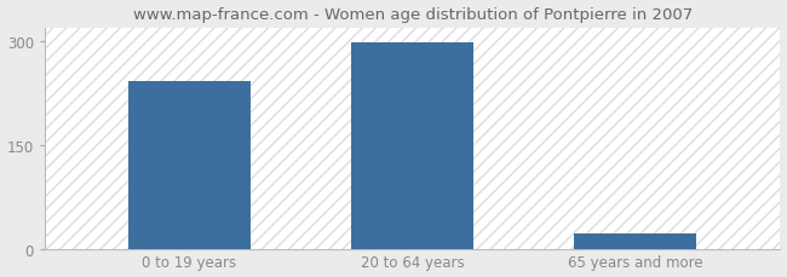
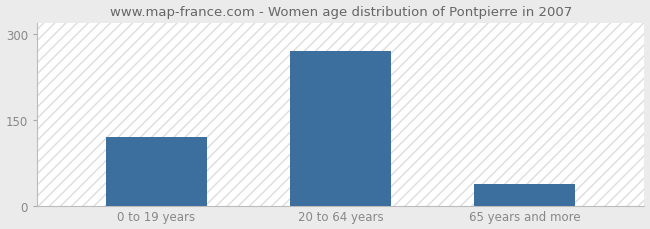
0 to 19 years: 242 -> 120
20 to 64 years: 298 -> 270
65 years and more: 22 -> 38
